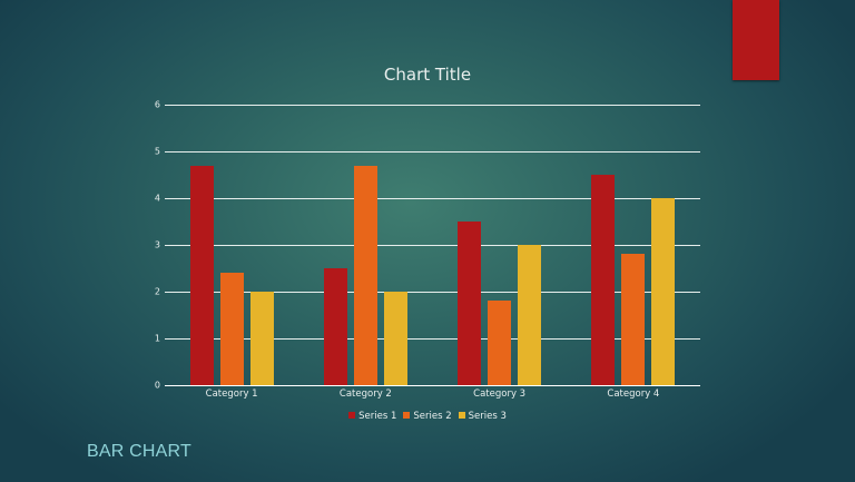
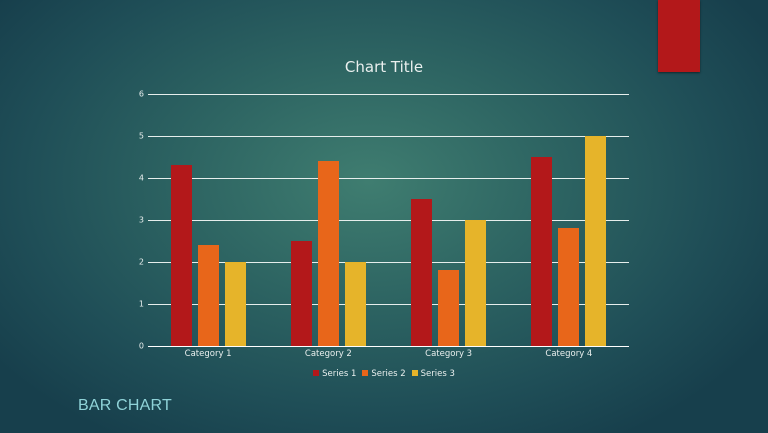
Series 1/Category 1: 4.7 -> 4.3
Series 2/Category 2: 4.7 -> 4.4
Series 3/Category 4: 4 -> 5
